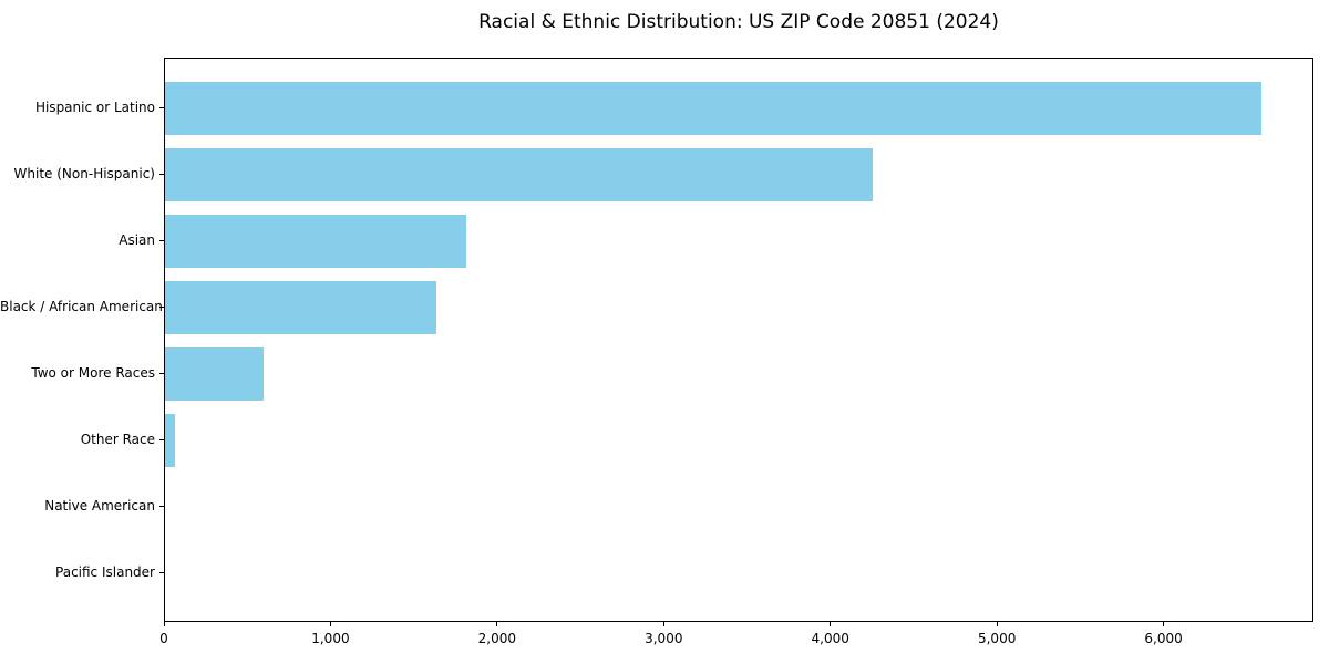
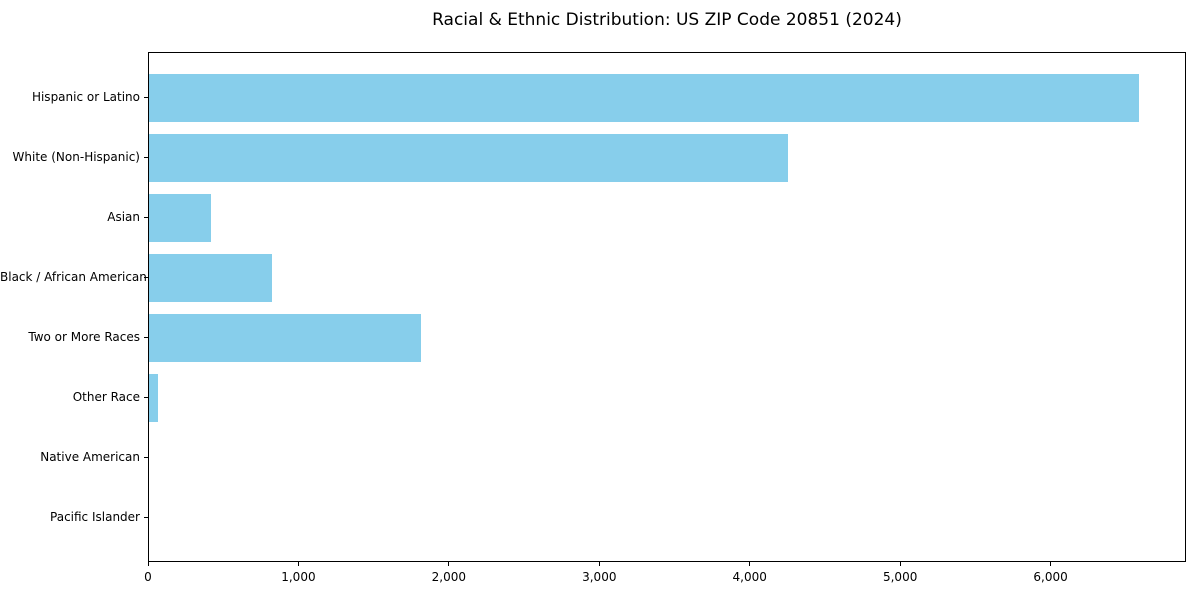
Asian: 1810 -> 410
Black / African American: 1630 -> 820
Two or More Races: 590 -> 1810
